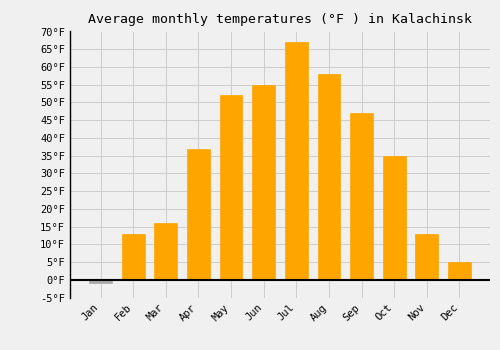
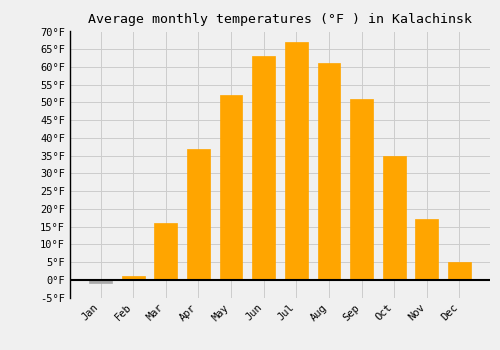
Feb: 13°F -> 1°F
Jun: 55°F -> 63°F
Aug: 58°F -> 61°F
Sep: 47°F -> 51°F
Nov: 13°F -> 17°F
